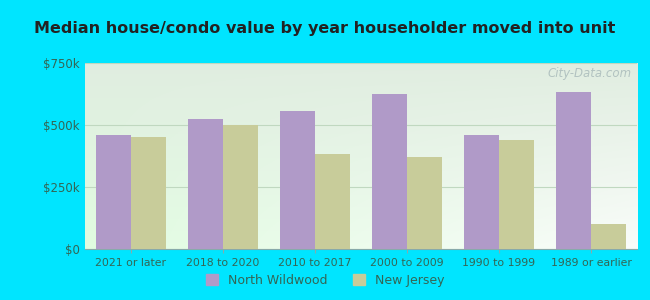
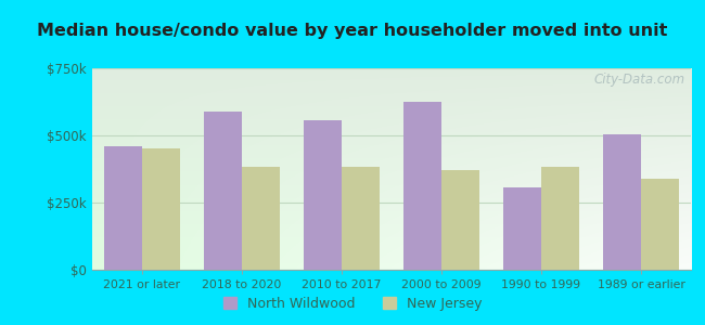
North Wildwood/2018 to 2020: $525k -> $590k
New Jersey/2018 to 2020: $500k -> $385k
North Wildwood/1990 to 1999: $460k -> $305k
New Jersey/1990 to 1999: $440k -> $385k
North Wildwood/1989 or earlier: $635k -> $505k
New Jersey/1989 or earlier: $100k -> $340k
